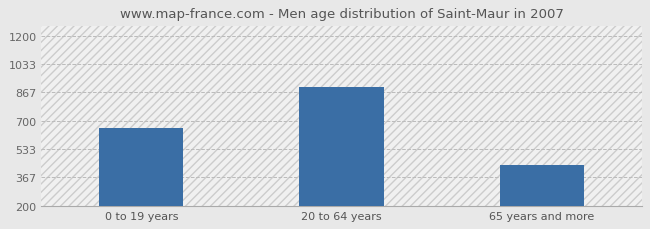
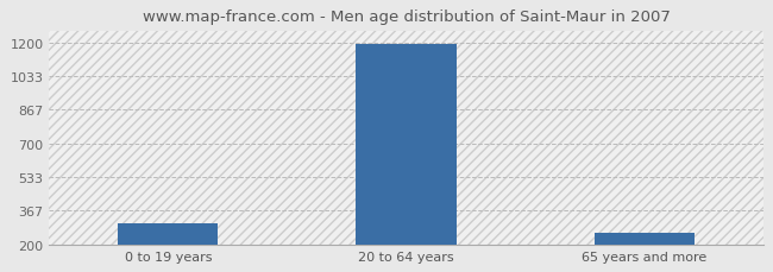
0 to 19 years: 660 -> 300
20 to 64 years: 900 -> 1190
65 years and more: 440 -> 260
